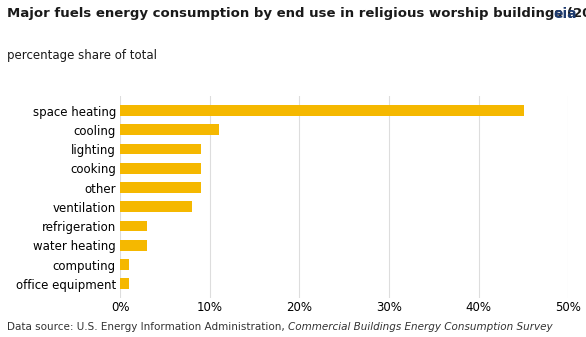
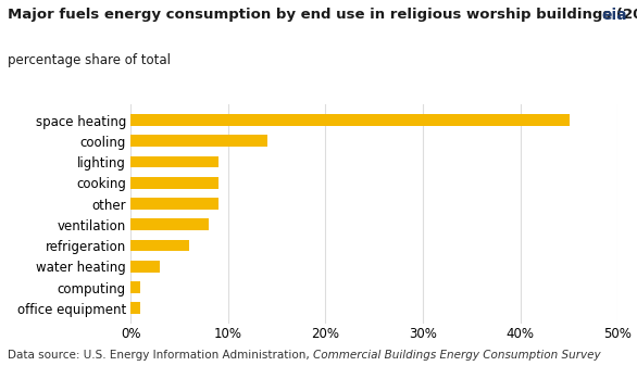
cooling: 11% -> 14%
refrigeration: 3% -> 6%
